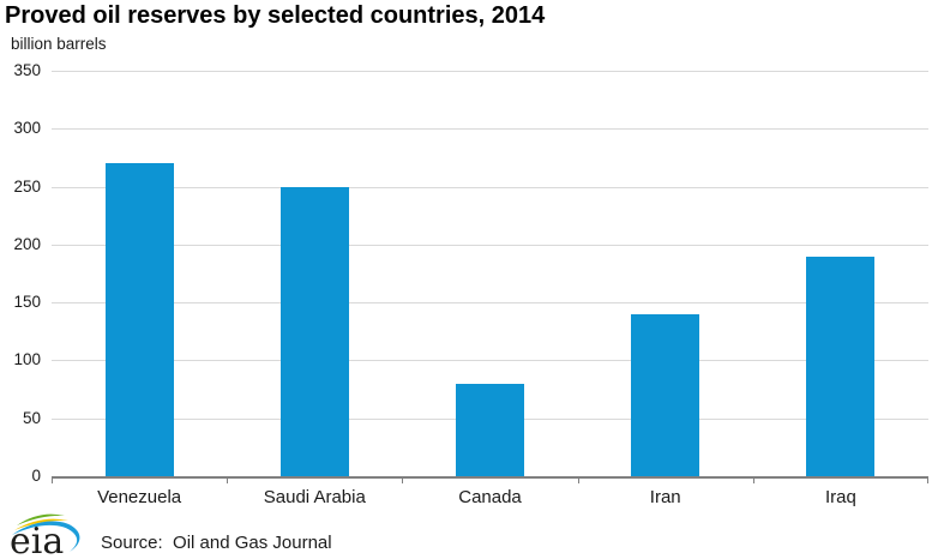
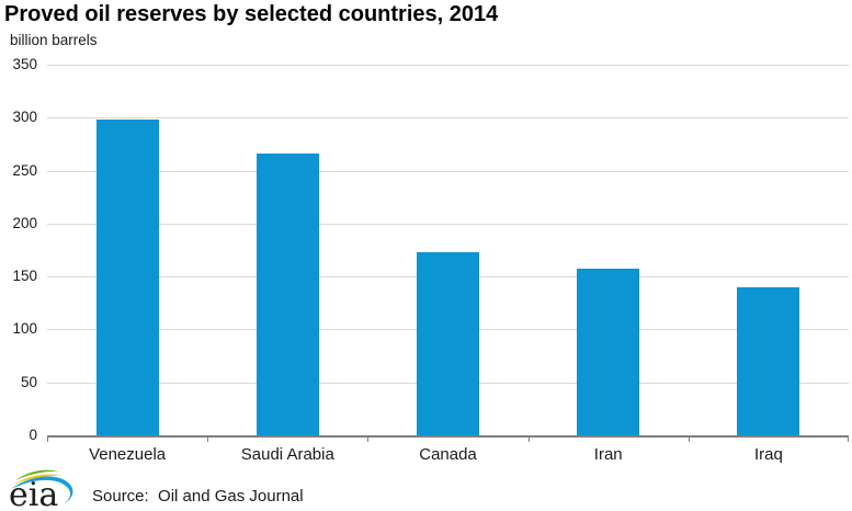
Venezuela: 270 -> 300
Saudi Arabia: 250 -> 270
Canada: 80 -> 170
Iran: 140 -> 160
Iraq: 190 -> 140
